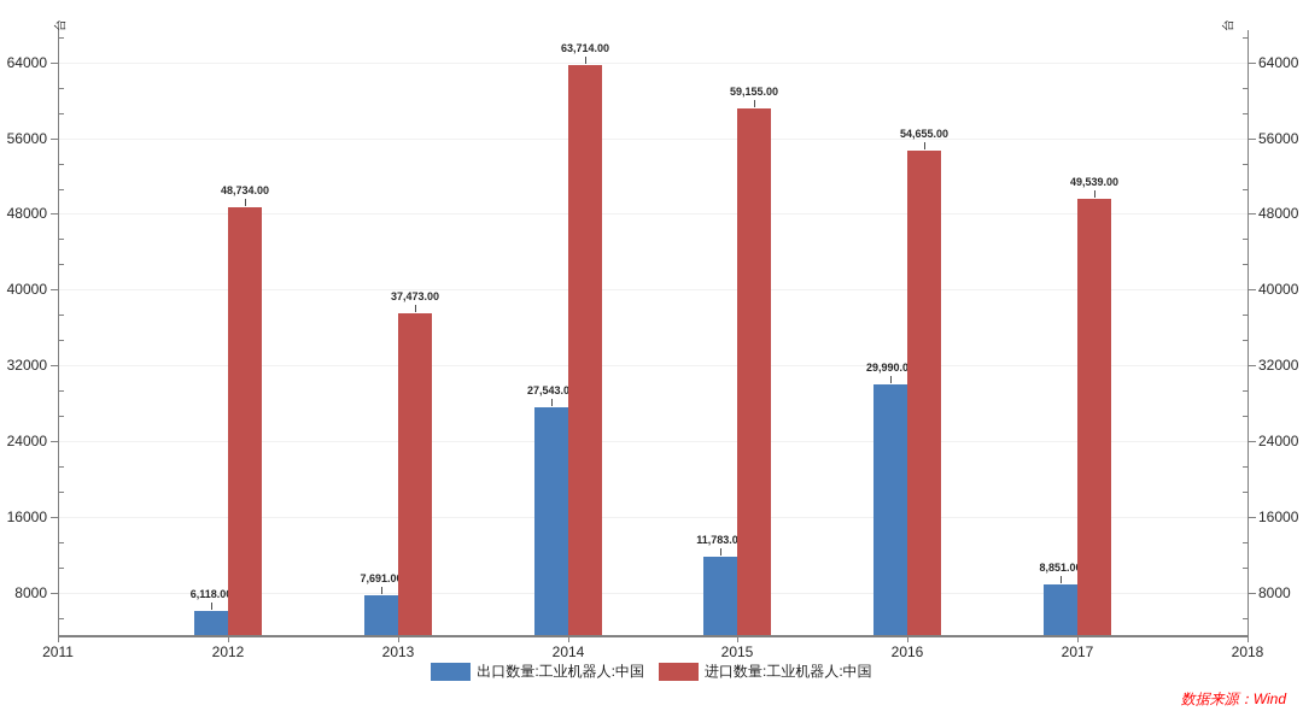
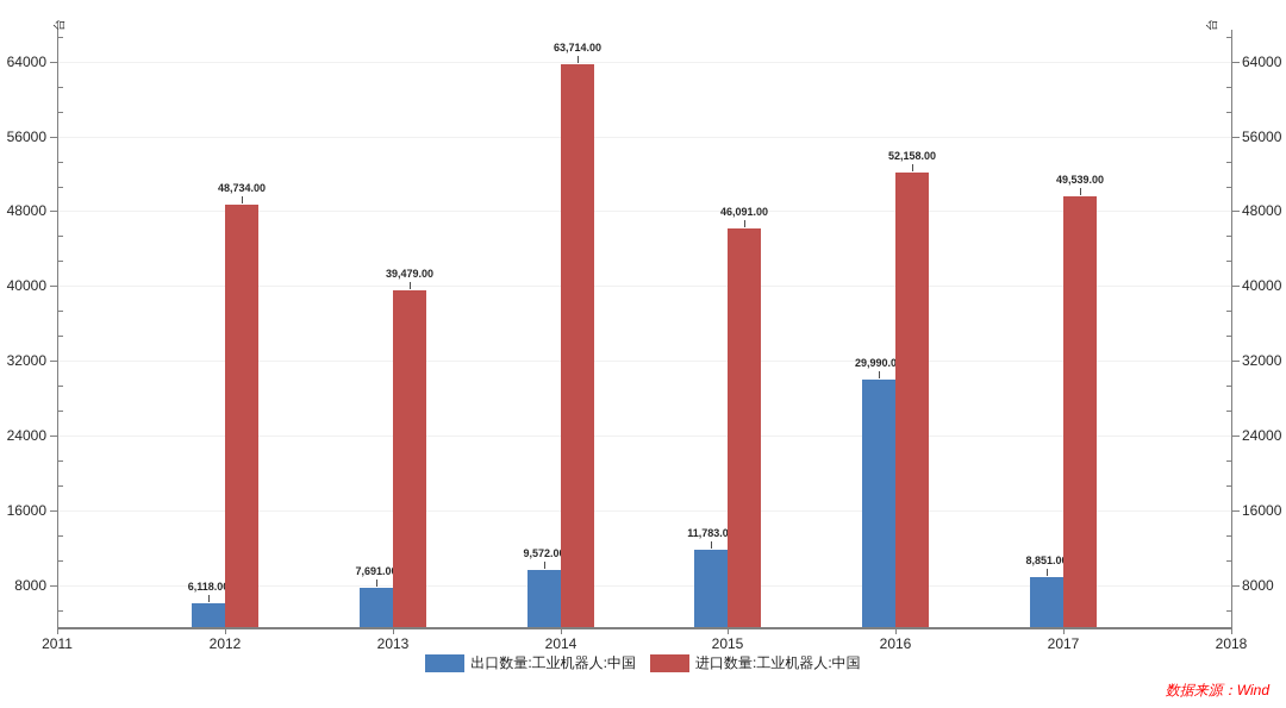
进口数量:工业机器人:中国/2013: 37,473.00 -> 39,479.00
出口数量:工业机器人:中国/2014: 27,543.00 -> 9,572.00
进口数量:工业机器人:中国/2015: 59,155.00 -> 46,091.00
进口数量:工业机器人:中国/2016: 54,655.00 -> 52,158.00
